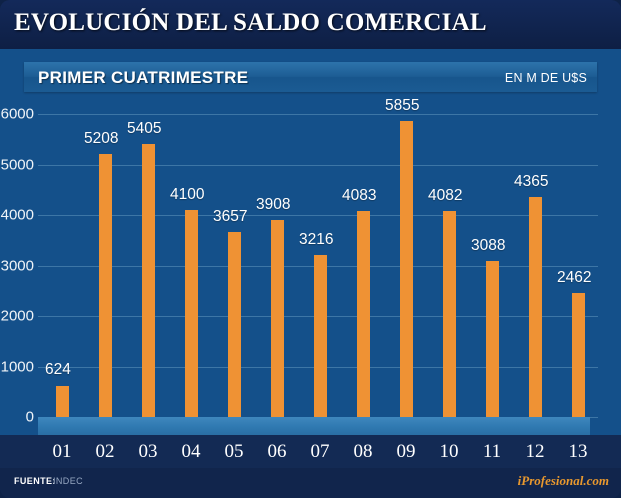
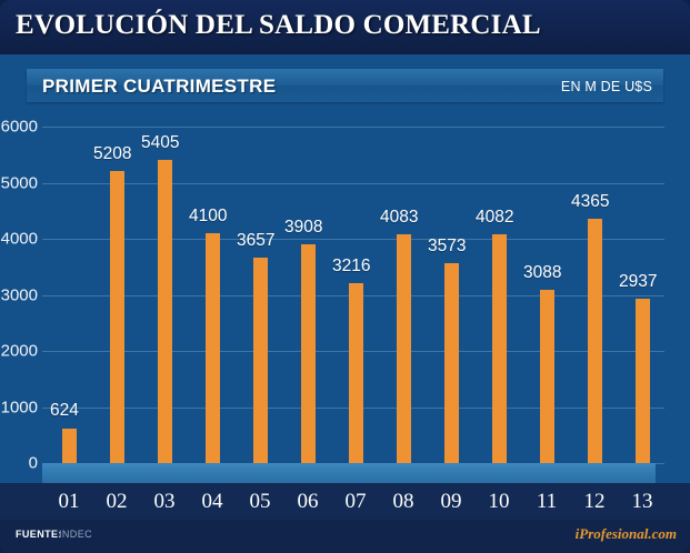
09: 5855 -> 3573
13: 2462 -> 2937
